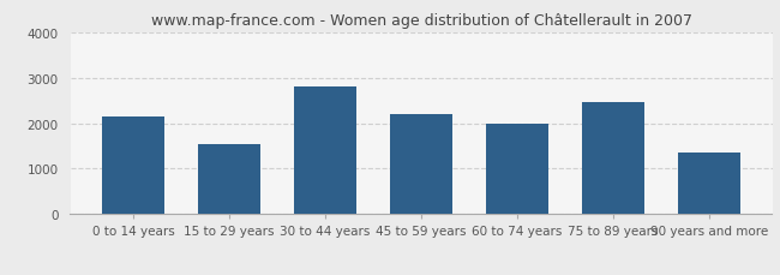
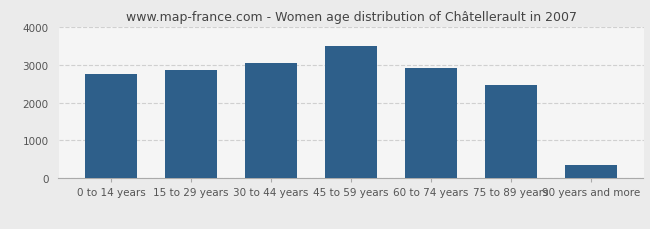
0 to 14 years: 2150 -> 2750
15 to 29 years: 1550 -> 2850
30 to 44 years: 2800 -> 3050
45 to 59 years: 2200 -> 3500
60 to 74 years: 2000 -> 2900
90 years and more: 1350 -> 350
